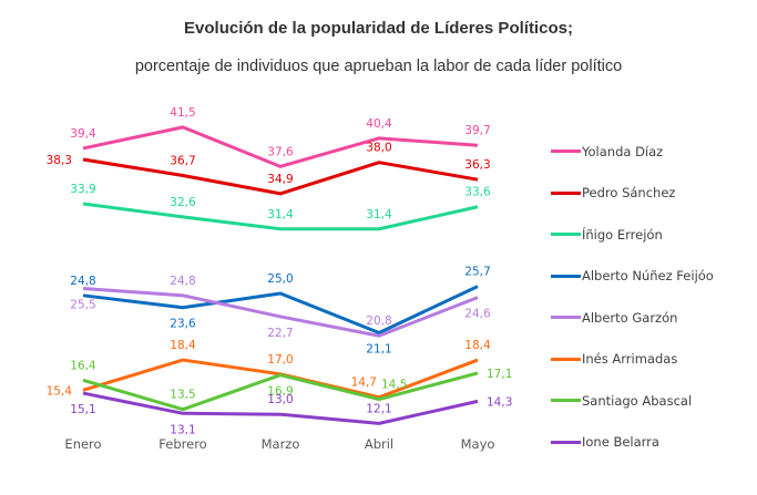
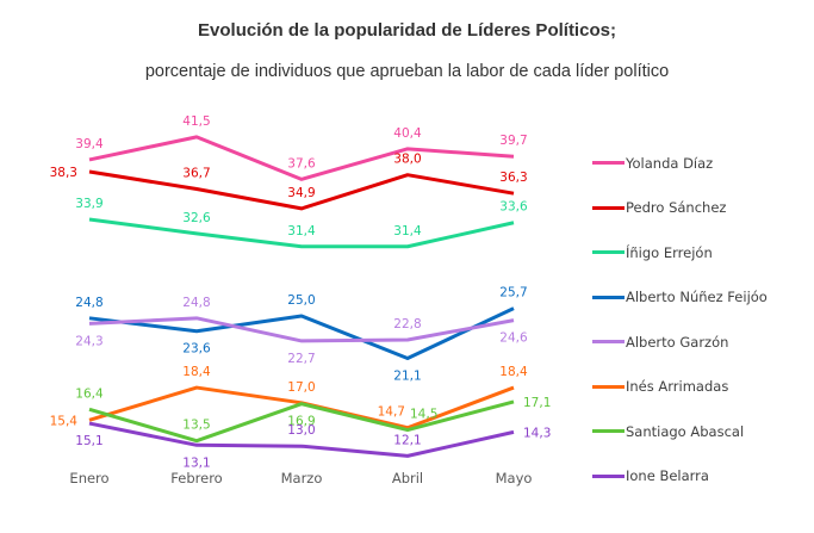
Alberto Garzón/Enero: 25,5 -> 24,3
Alberto Garzón/Abril: 20,8 -> 22,8
